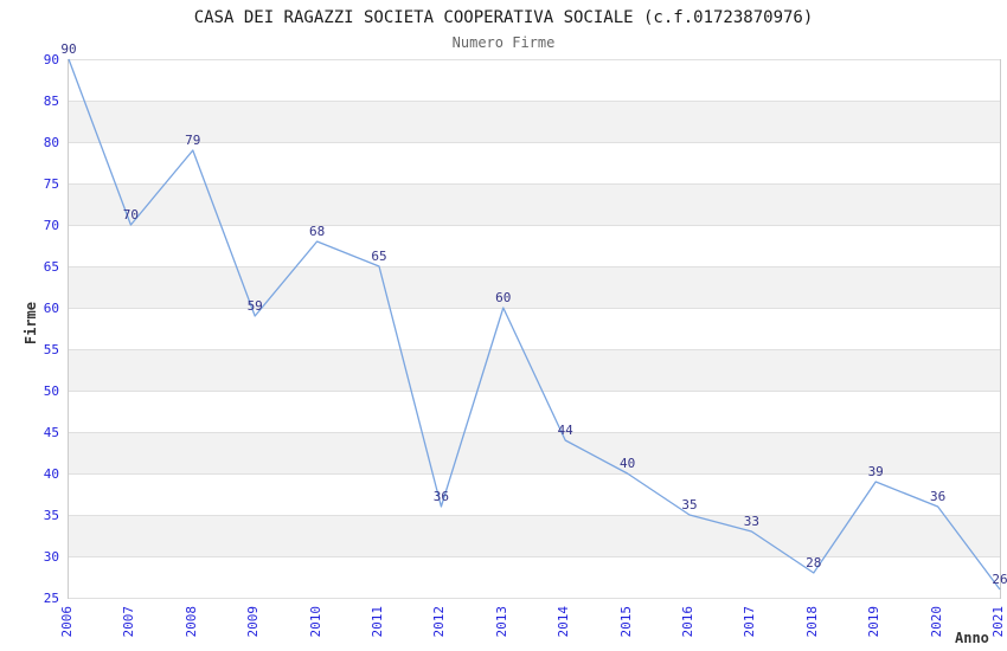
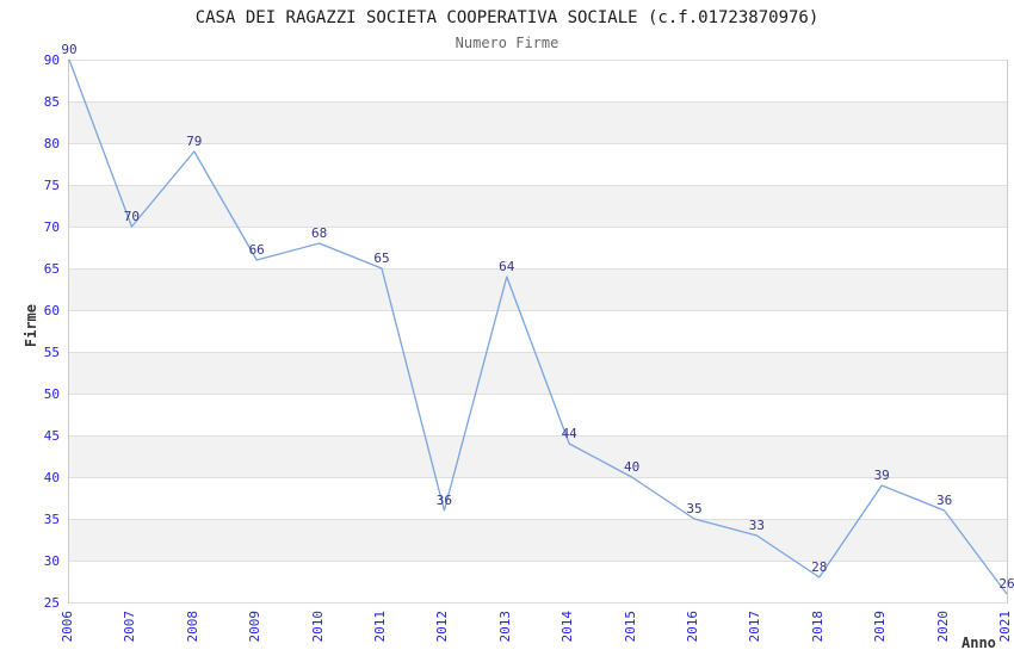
2009: 59 -> 66
2013: 60 -> 64
